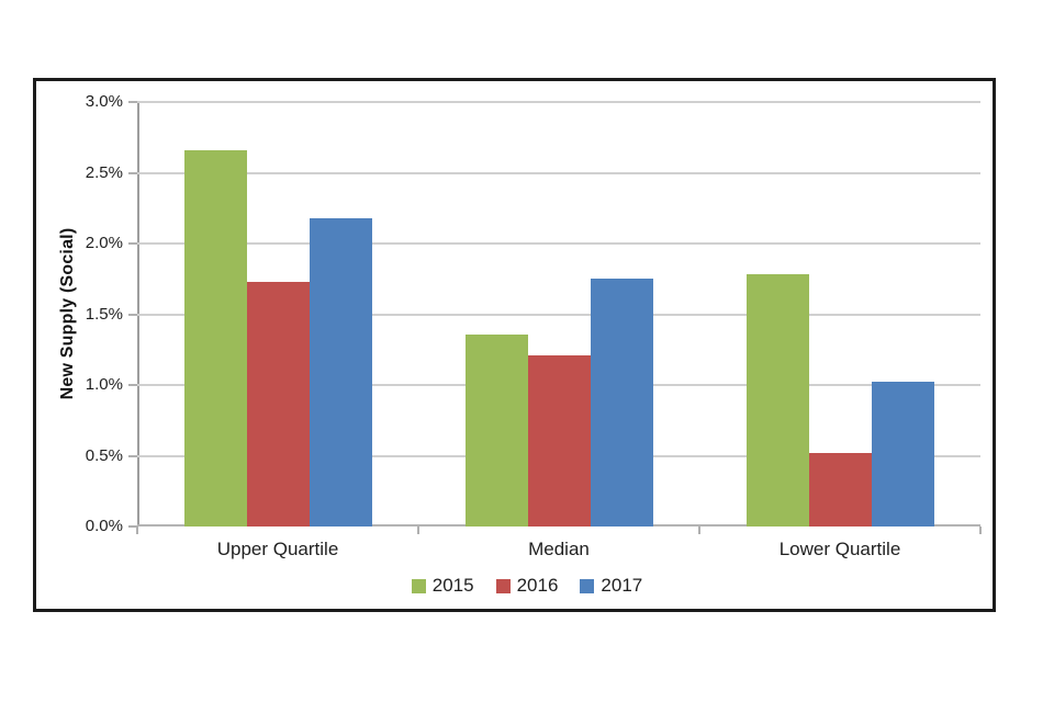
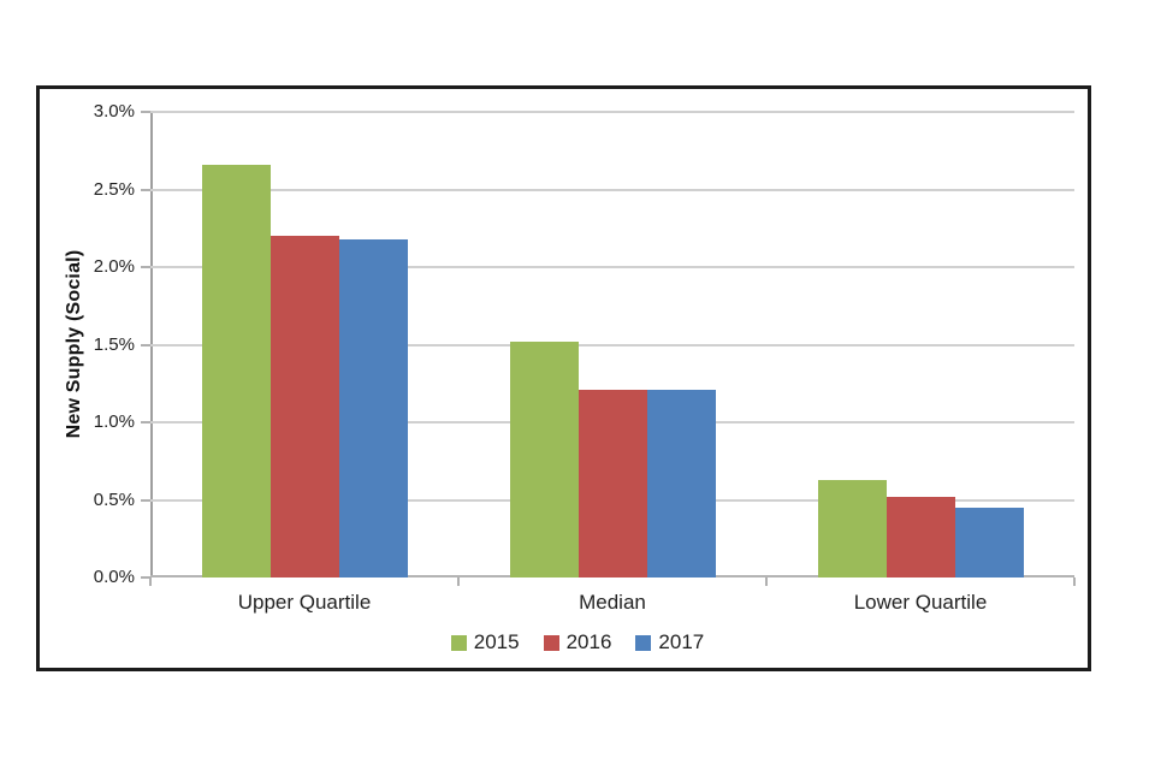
2016/Upper Quartile: 1.73% -> 2.20%
2015/Median: 1.36% -> 1.52%
2017/Median: 1.75% -> 1.21%
2015/Lower Quartile: 1.78% -> 0.63%
2017/Lower Quartile: 1.02% -> 0.45%
